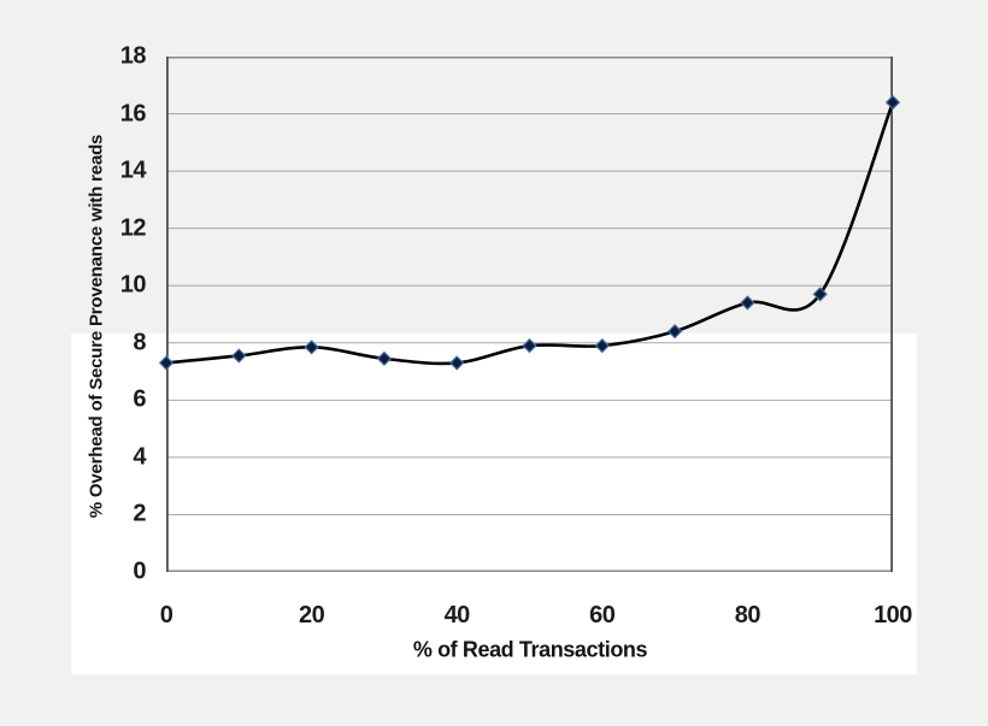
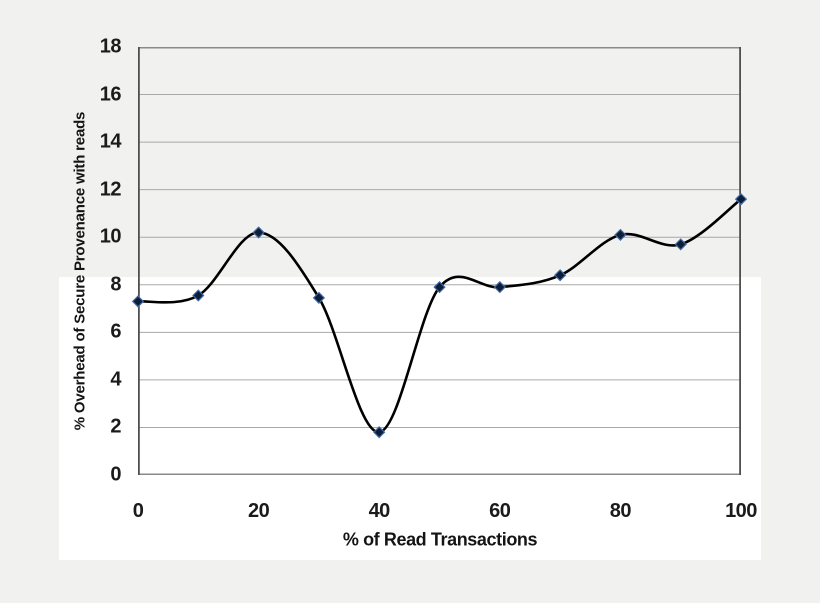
20: 7.8 -> 10.2
40: 7.3 -> 1.8
80: 9.4 -> 10.1
100: 16.4 -> 11.6
